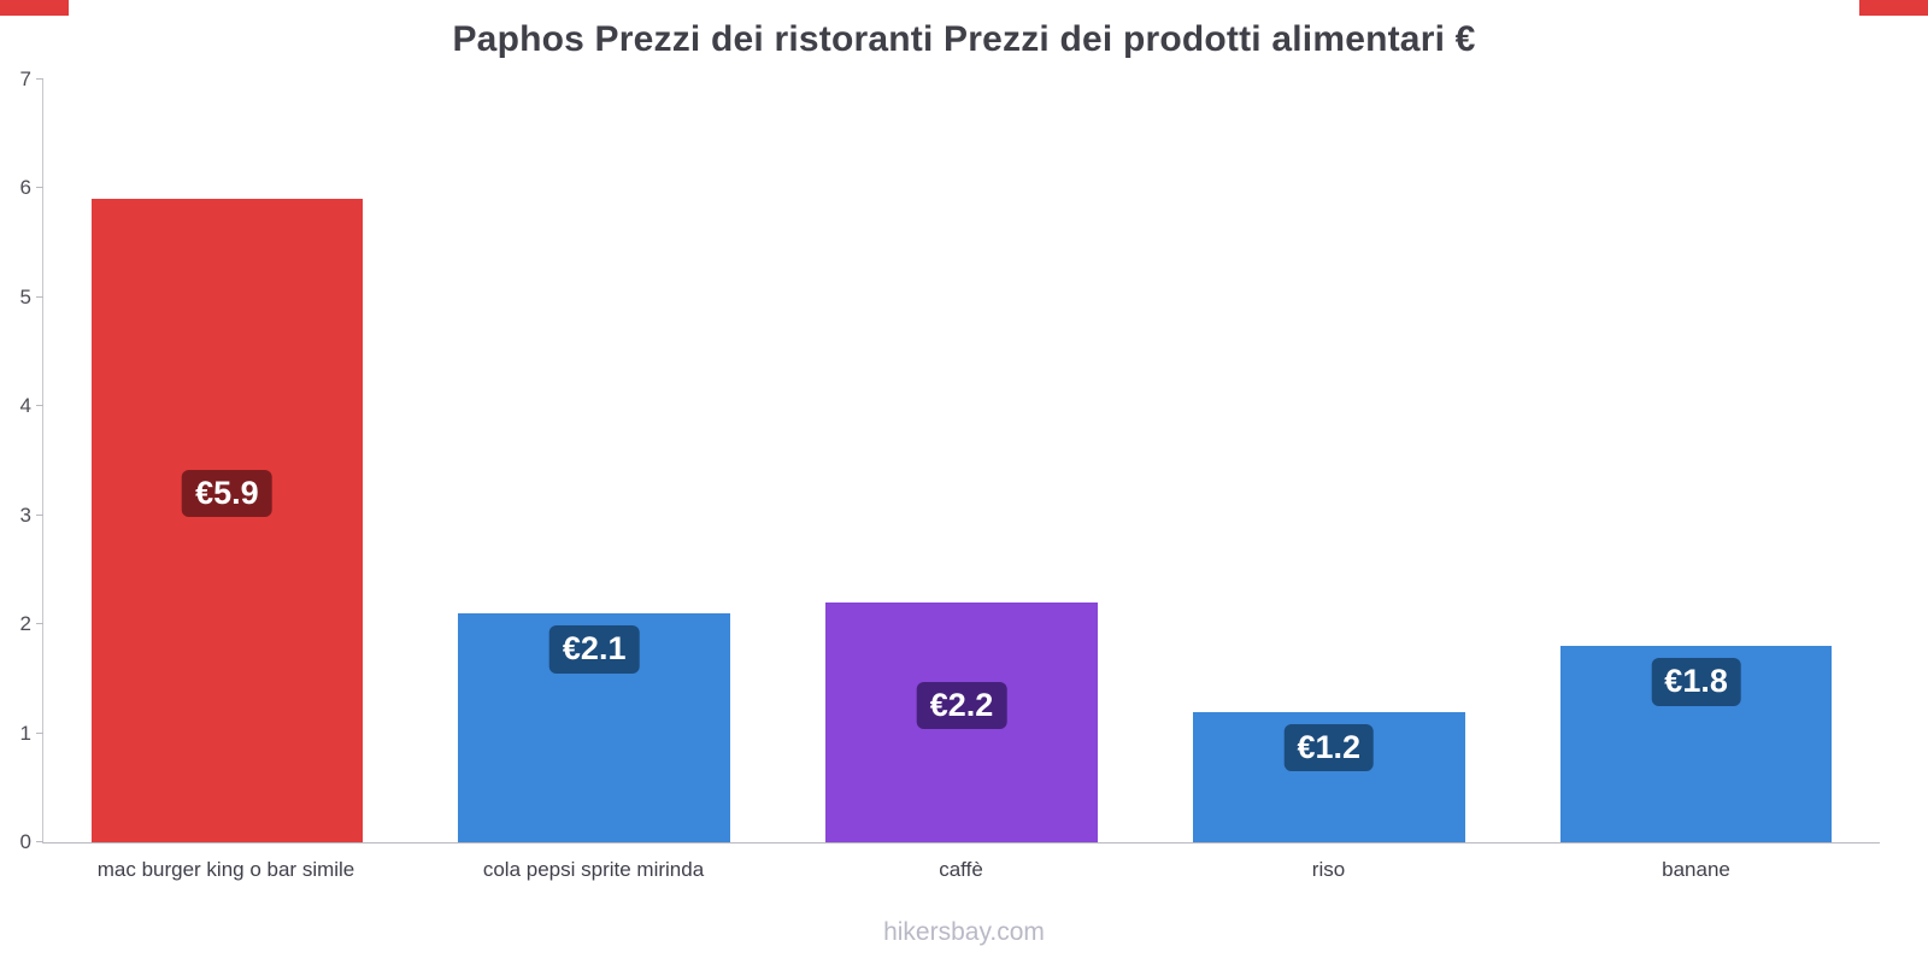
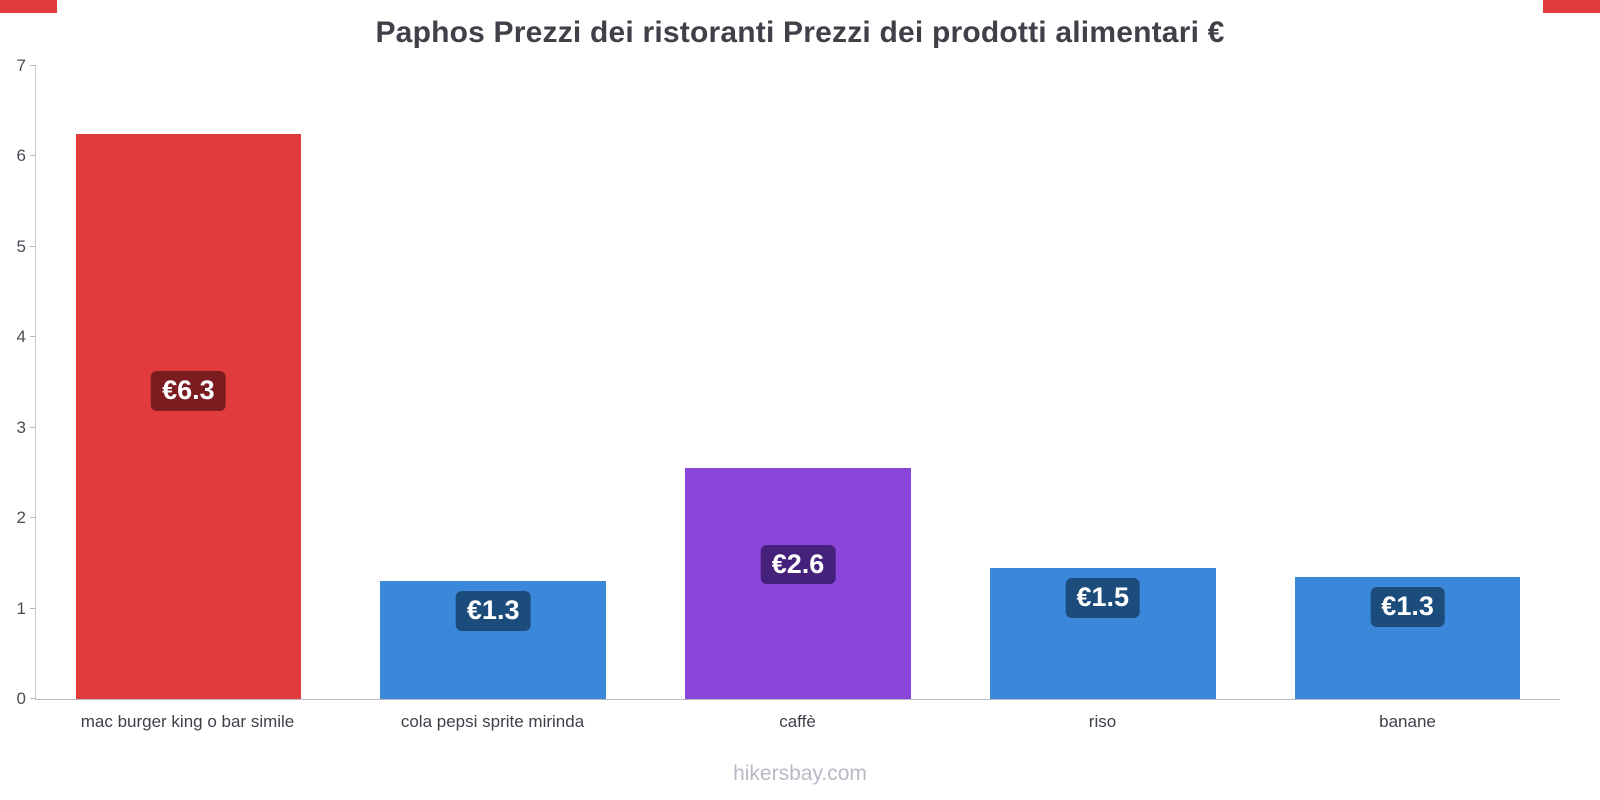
mac burger king o bar simile: €5.9 -> €6.3
cola pepsi sprite mirinda: €2.1 -> €1.3
caffè: €2.2 -> €2.6
riso: €1.2 -> €1.5
banane: €1.8 -> €1.3
